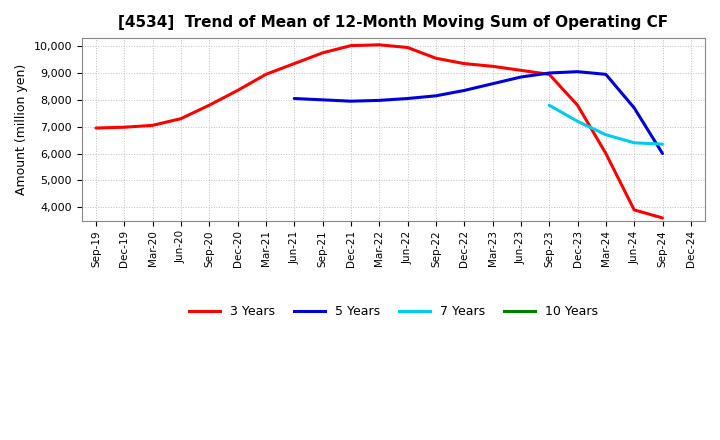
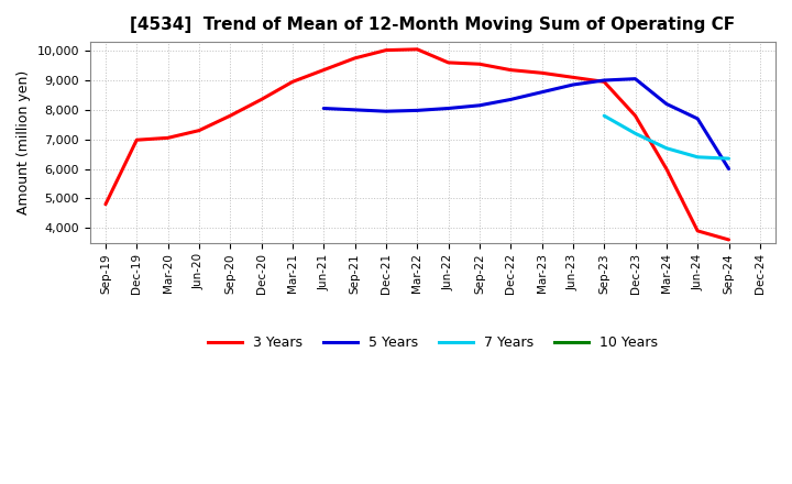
3 Years/Sep-19: 6,950 -> 4,800
3 Years/Jun-22: 9,950 -> 9,600
5 Years/Mar-24: 8,950 -> 8,200
